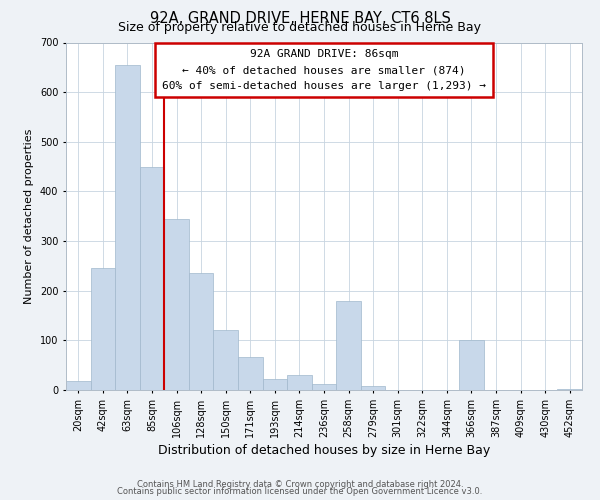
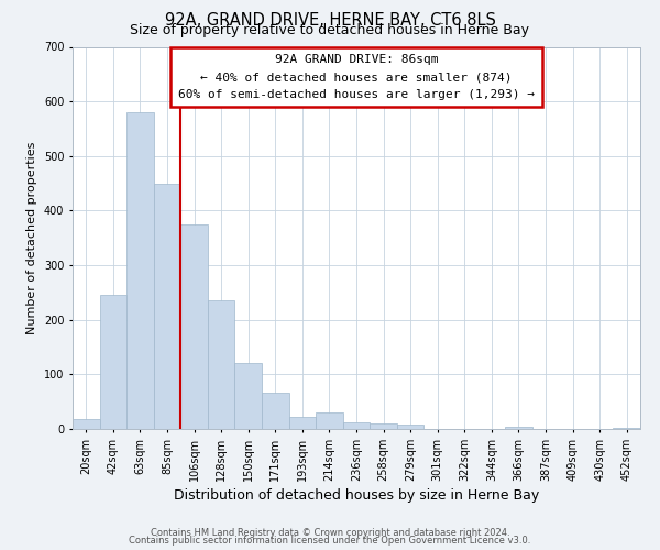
63sqm: 655 -> 580
106sqm: 345 -> 375
258sqm: 180 -> 10
366sqm: 100 -> 5
